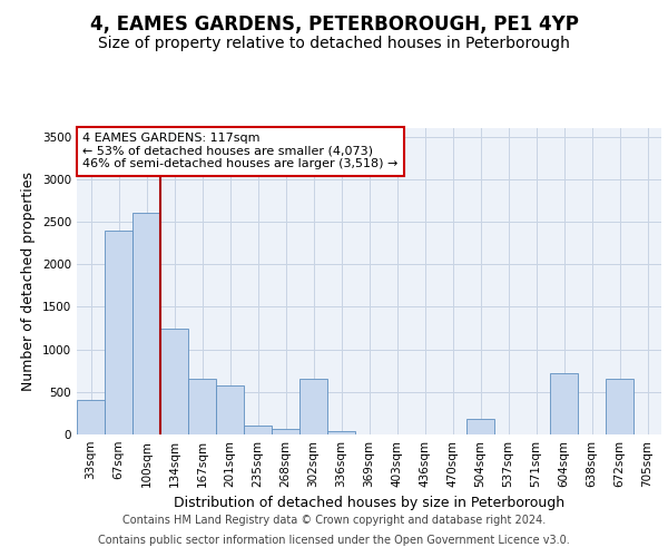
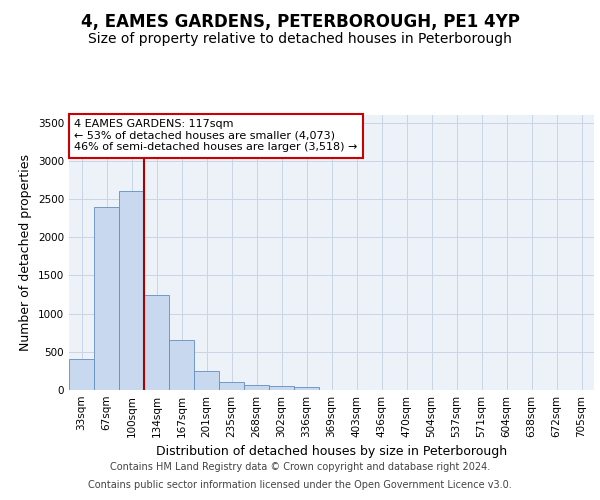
201sqm: 580 -> 250
302sqm: 660 -> 50
504sqm: 180 -> 0
604sqm: 720 -> 0
672sqm: 660 -> 0
